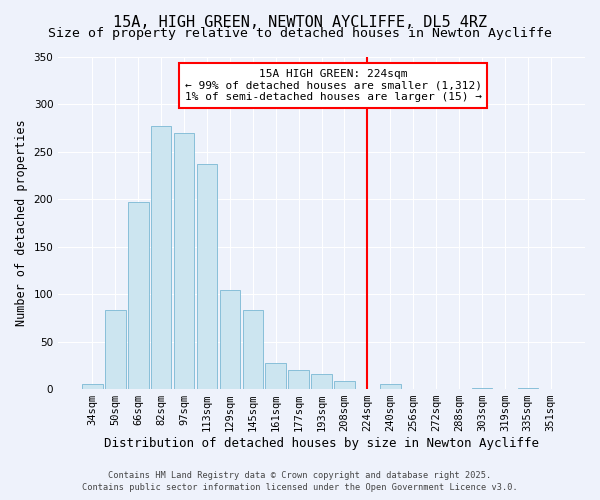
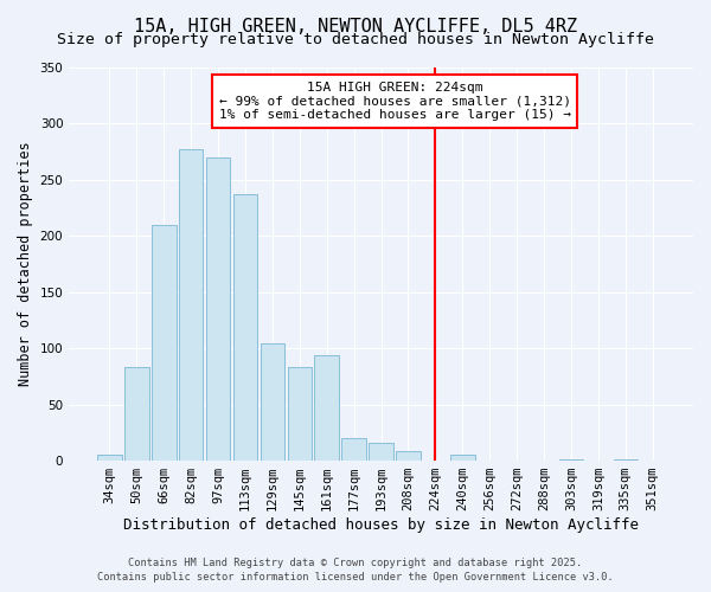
66sqm: 197 -> 210
161sqm: 27 -> 94
